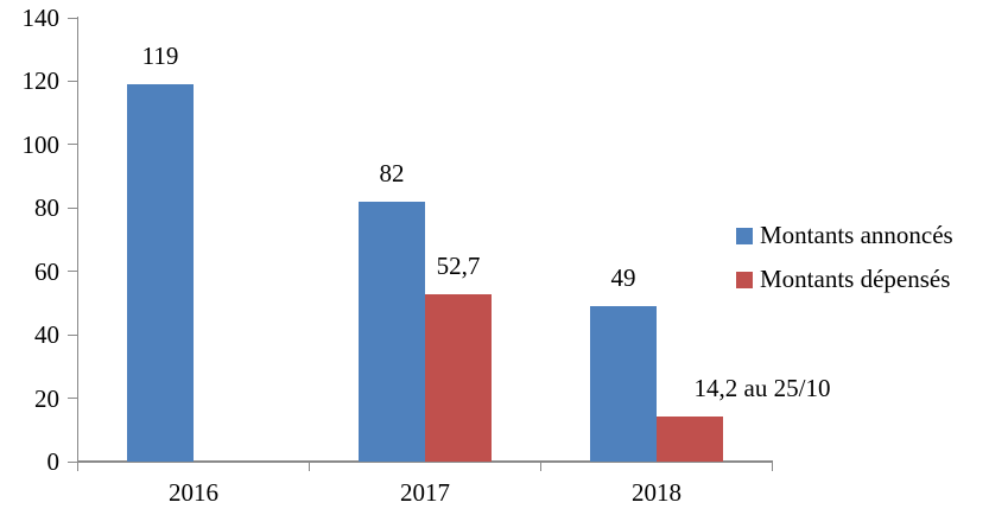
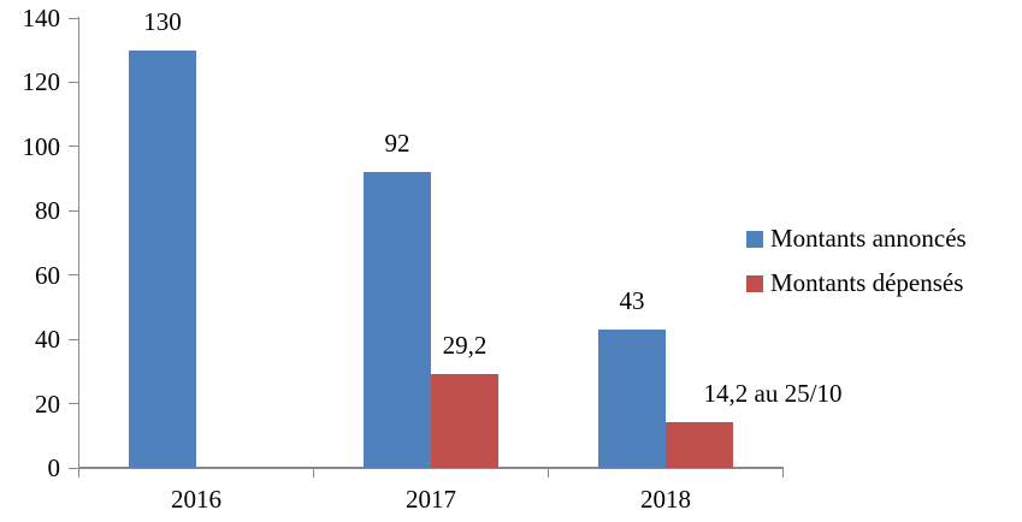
Montants annoncés/2016: 119 -> 130
Montants annoncés/2017: 82 -> 92
Montants dépensés/2017: 52,7 -> 29,2
Montants annoncés/2018: 49 -> 43
